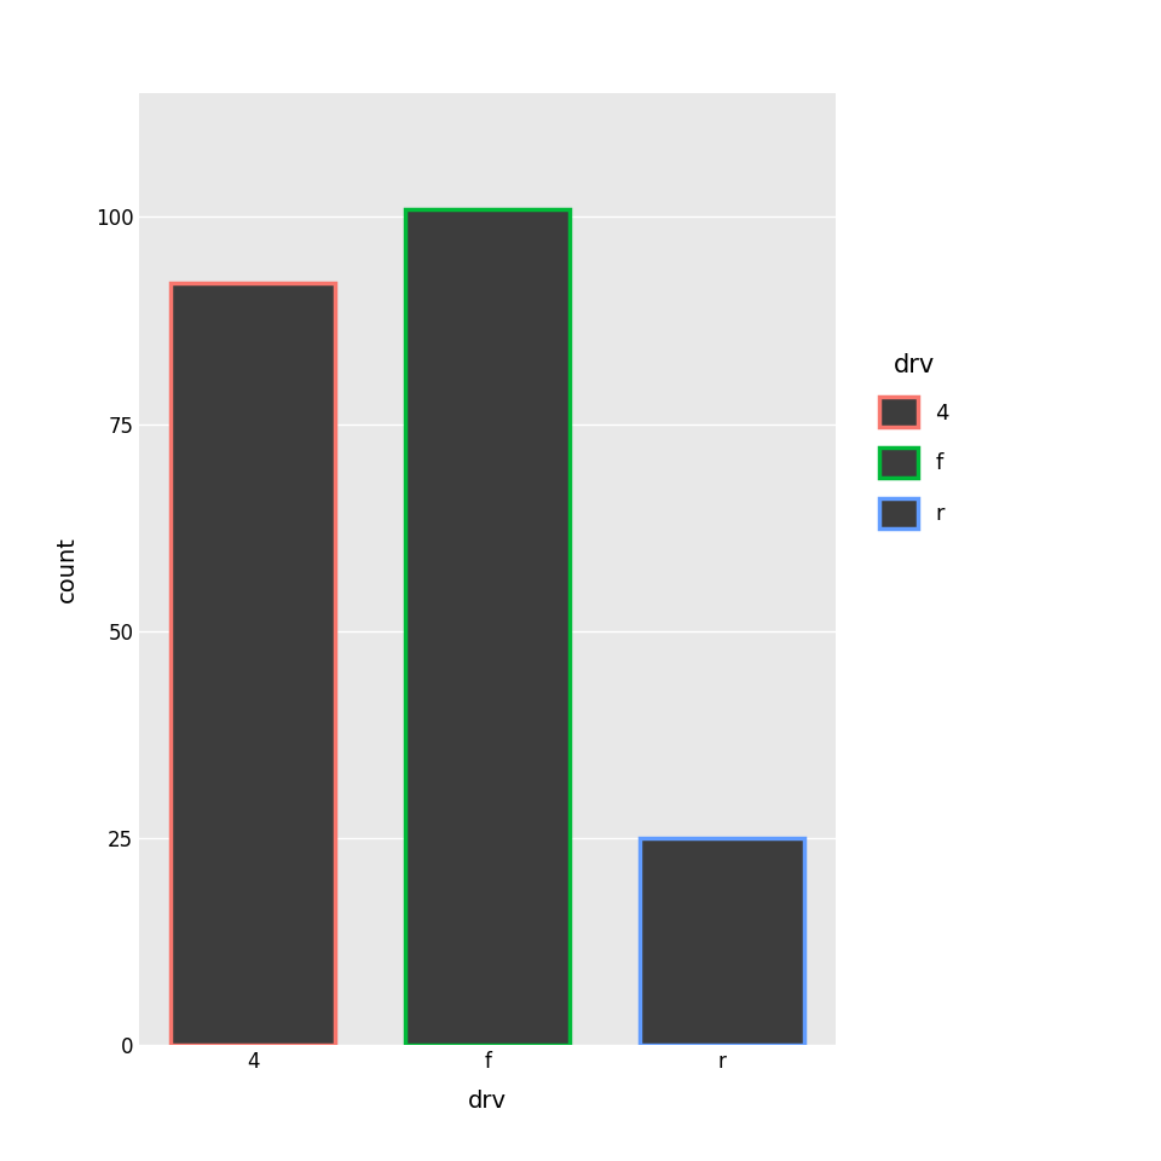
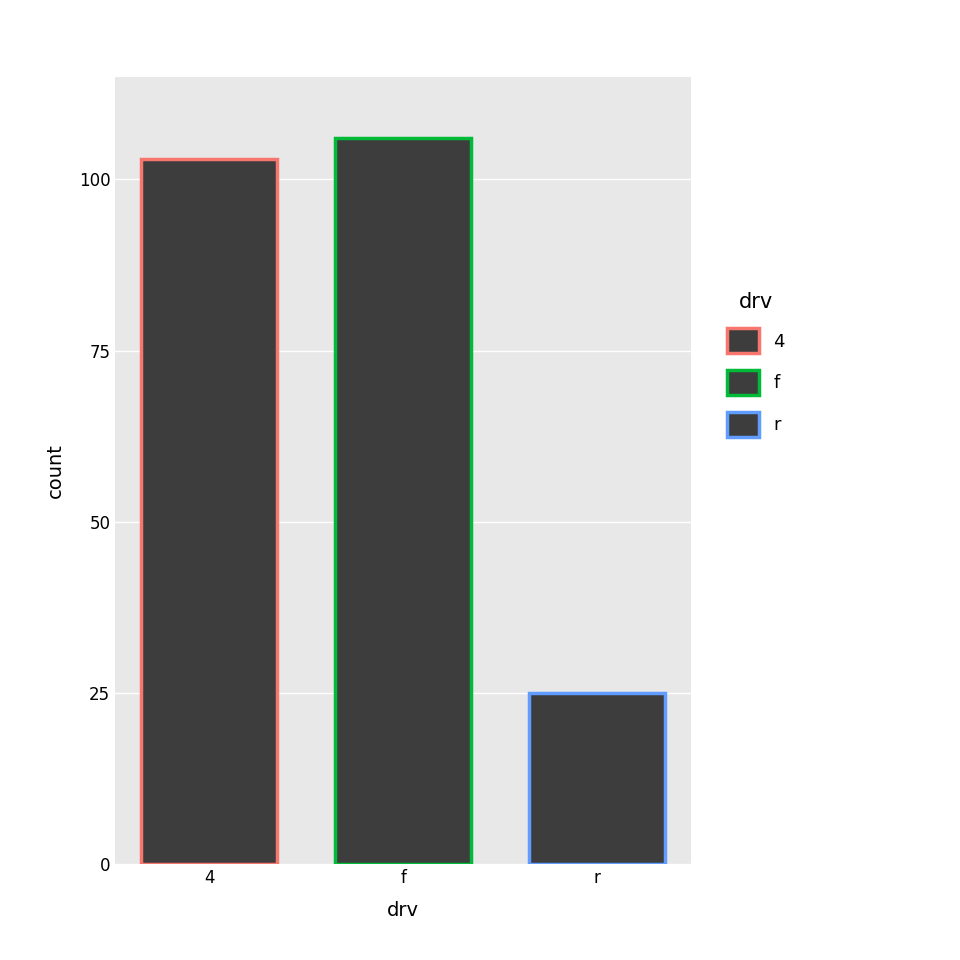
4: 92 -> 103
f: 101 -> 106
